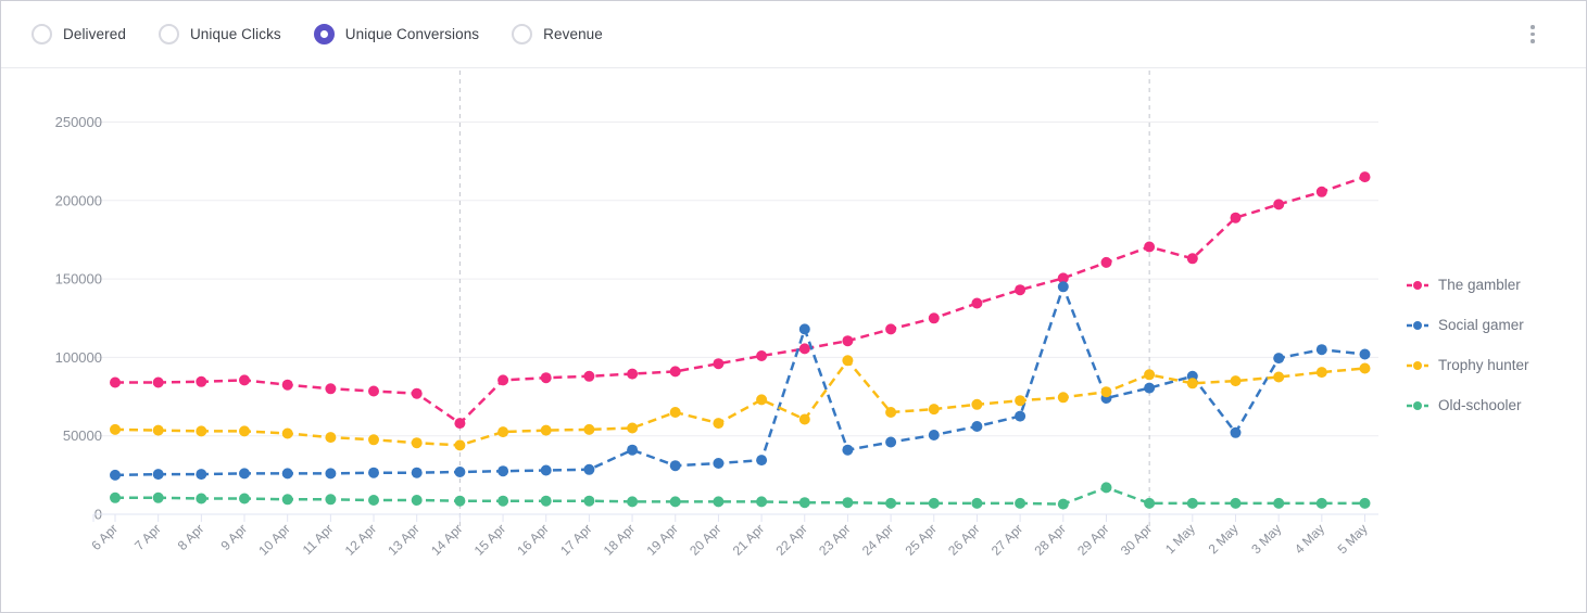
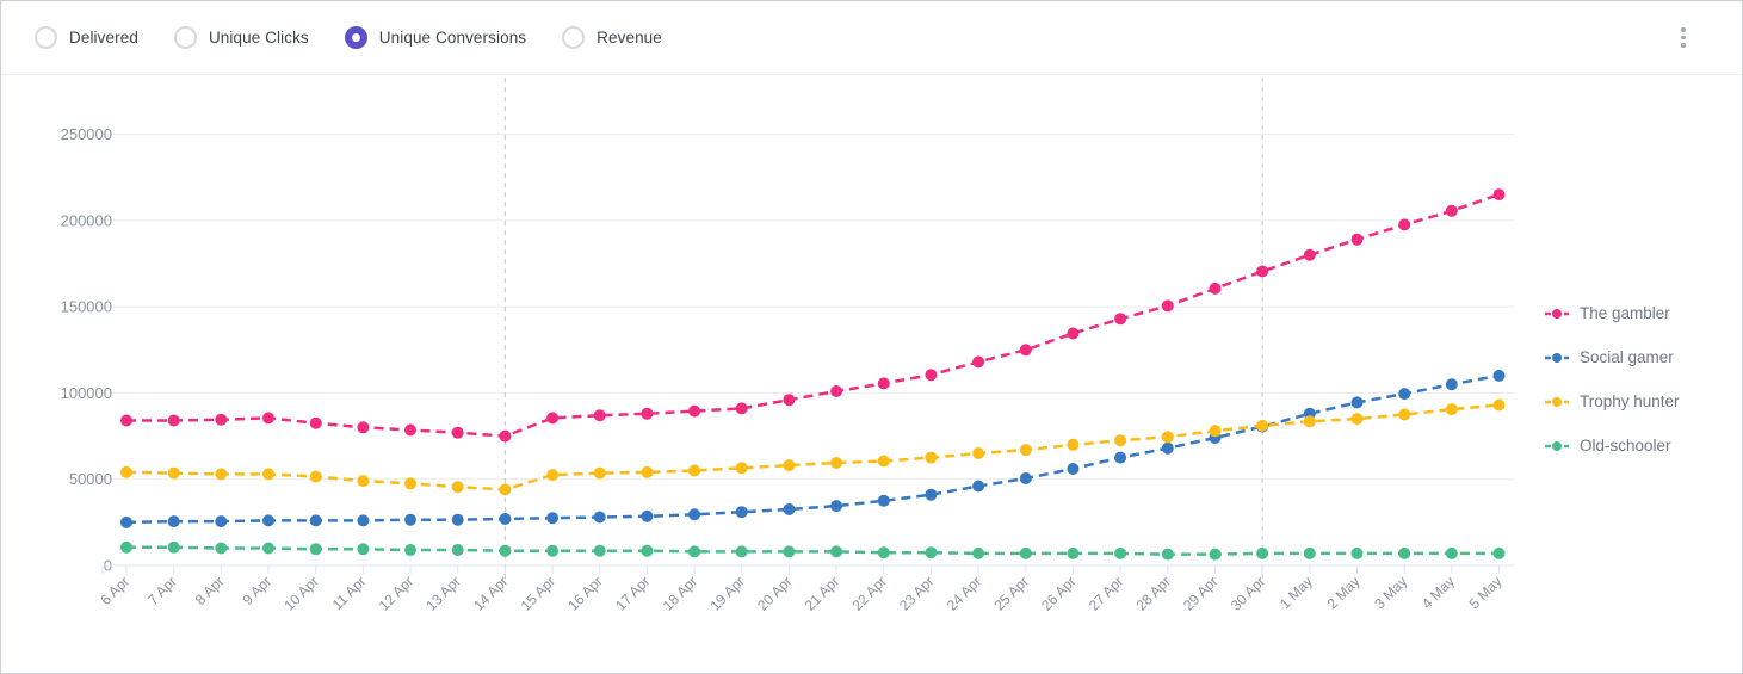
The gambler/14 Apr: 58000 -> 75000
Social gamer/18 Apr: 41000 -> 30000
Trophy hunter/19 Apr: 65000 -> 56000
Trophy hunter/21 Apr: 73000 -> 60000
Social gamer/22 Apr: 118000 -> 38000
Trophy hunter/23 Apr: 98000 -> 62000
Social gamer/28 Apr: 145000 -> 68000
Old-schooler/29 Apr: 17000 -> 6000
Trophy hunter/30 Apr: 89000 -> 81000
The gambler/1 May: 163000 -> 180000
Social gamer/2 May: 52000 -> 94000
Social gamer/5 May: 102000 -> 110000
